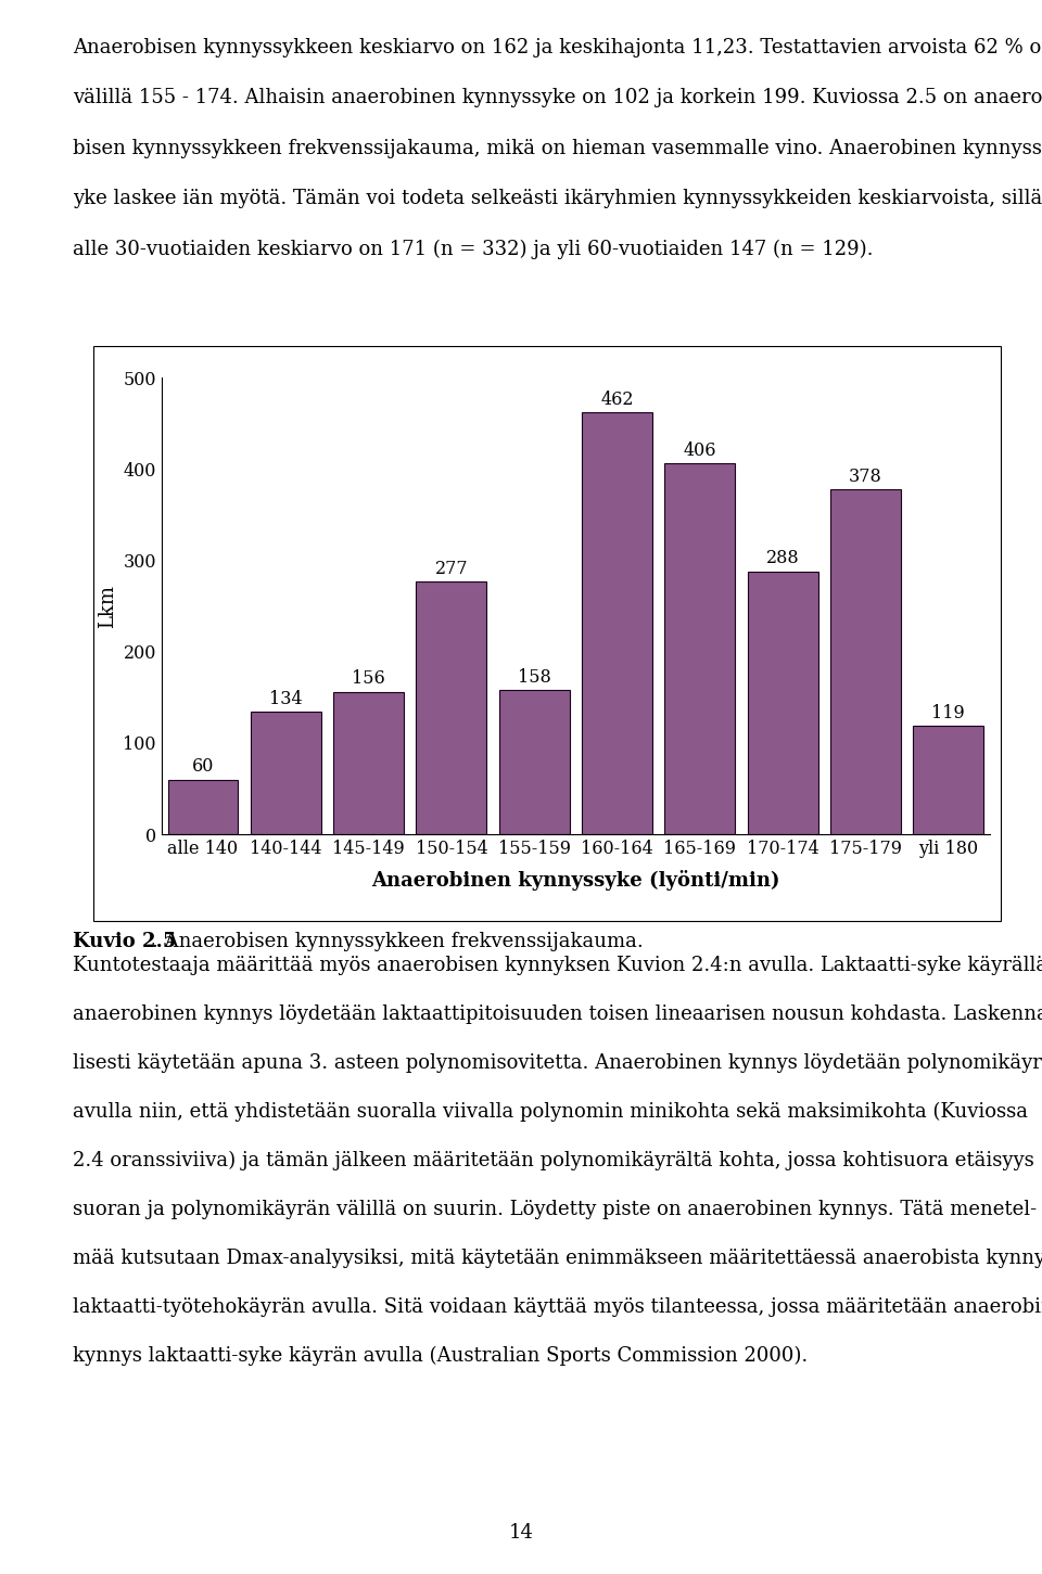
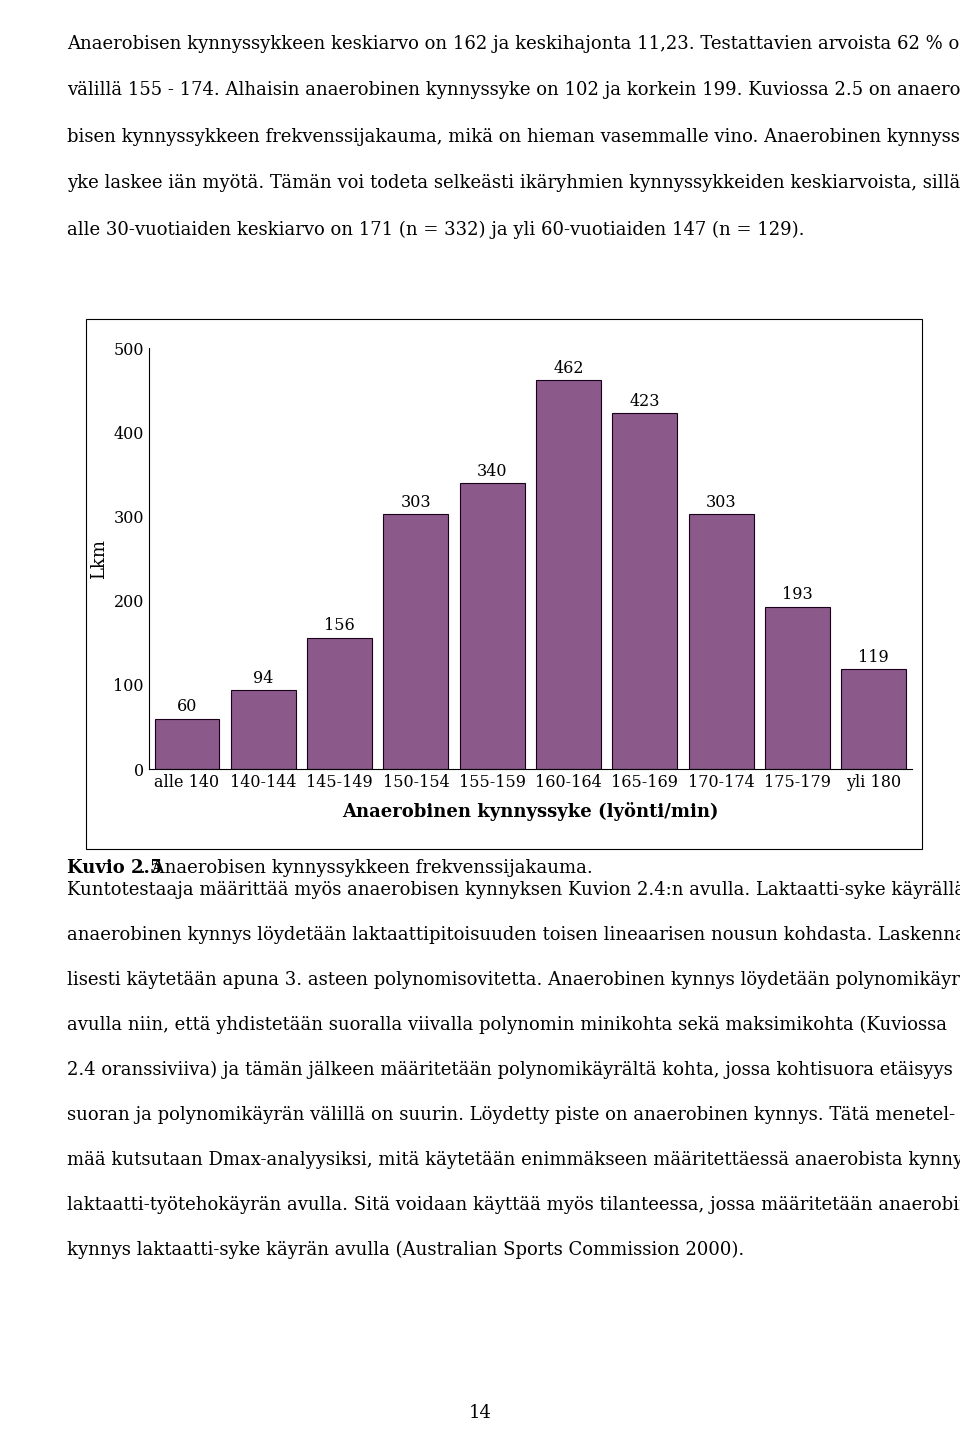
140-144: 134 -> 94
150-154: 277 -> 303
155-159: 158 -> 340
165-169: 406 -> 423
170-174: 288 -> 303
175-179: 378 -> 193
